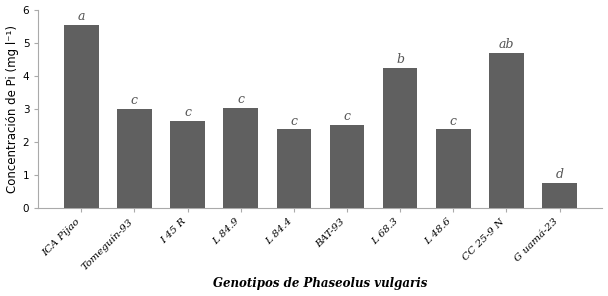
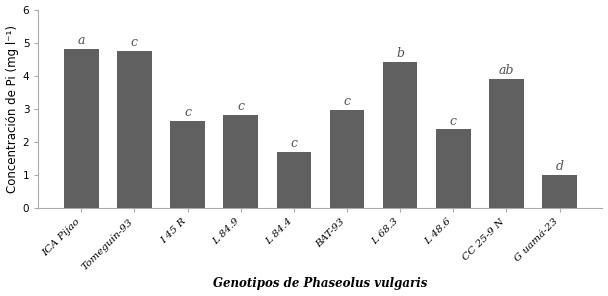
ICA Pijao: 5.52 -> 4.80
Tomeguín-93: 3.00 -> 4.75
L 84.9: 3.03 -> 2.80
L 84.4: 2.37 -> 1.70
BAT-93: 2.50 -> 2.95
L 68.3: 4.22 -> 4.40
CC 25-9 N: 4.70 -> 3.90
G uamá-23: 0.76 -> 1.00
